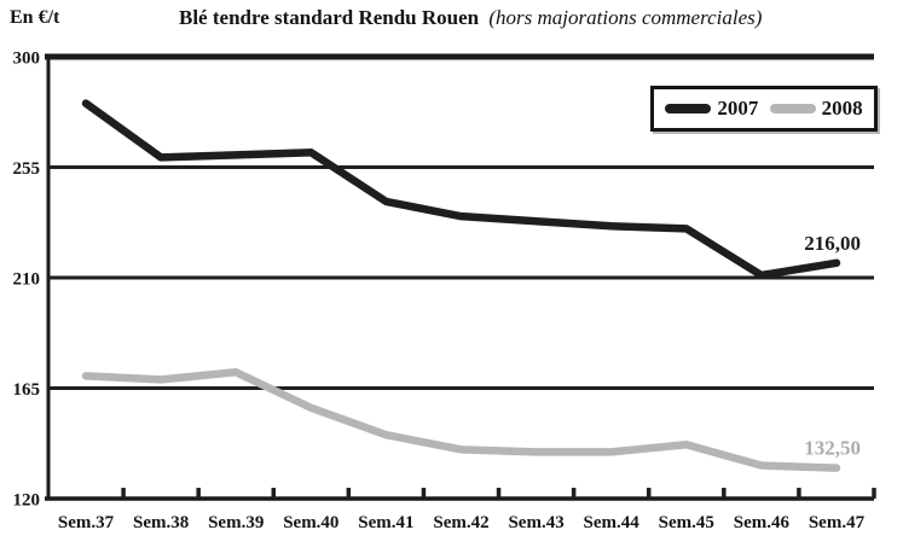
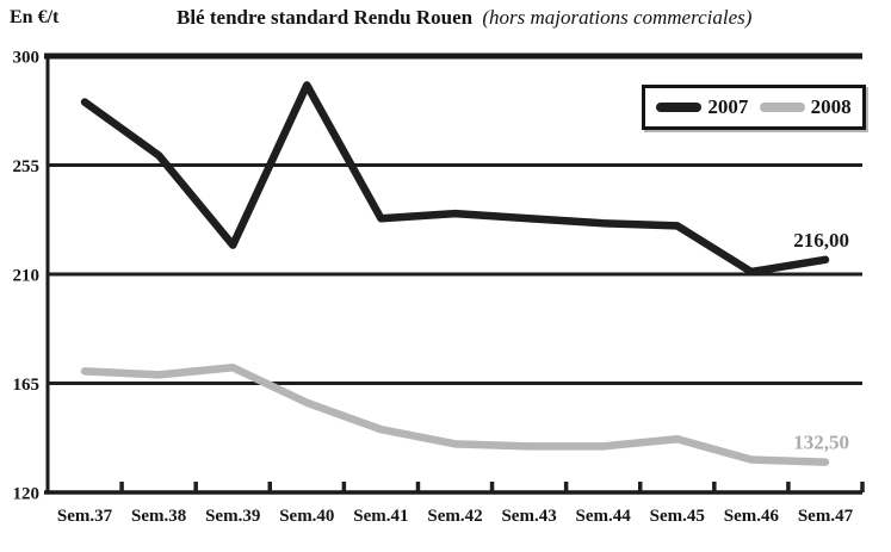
2007/Sem.39: 260 -> 222
2007/Sem.40: 261 -> 288
2007/Sem.41: 241 -> 233
